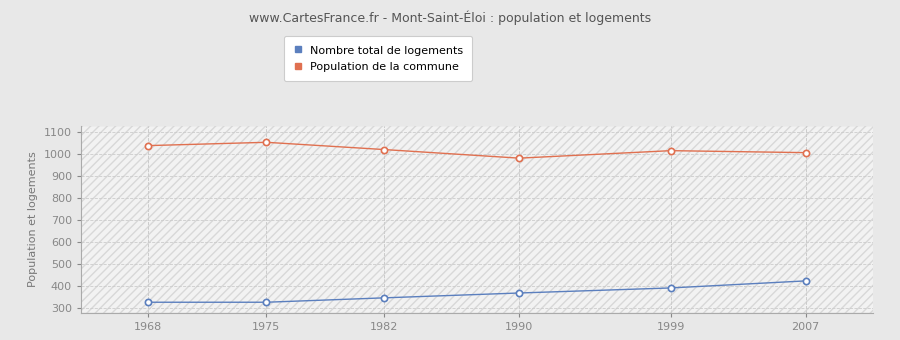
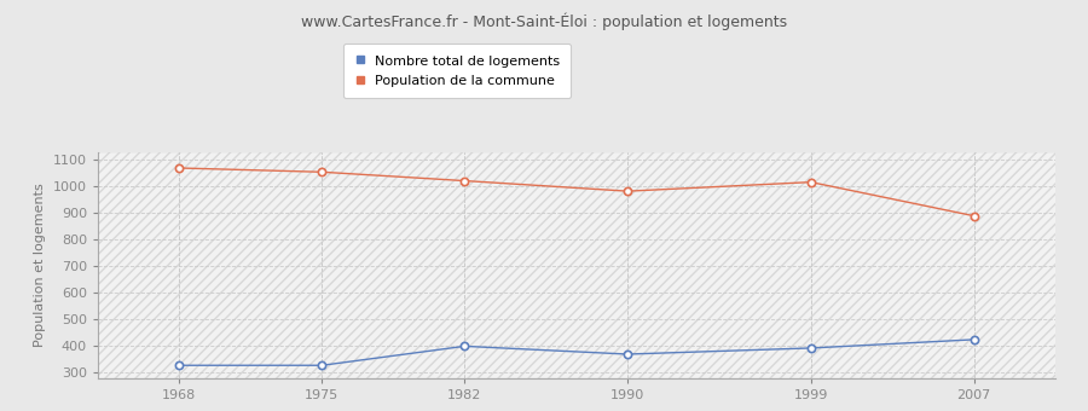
Population de la commune/1968: 1040 -> 1070
Nombre total de logements/1982: 348 -> 400
Population de la commune/2007: 1008 -> 890
